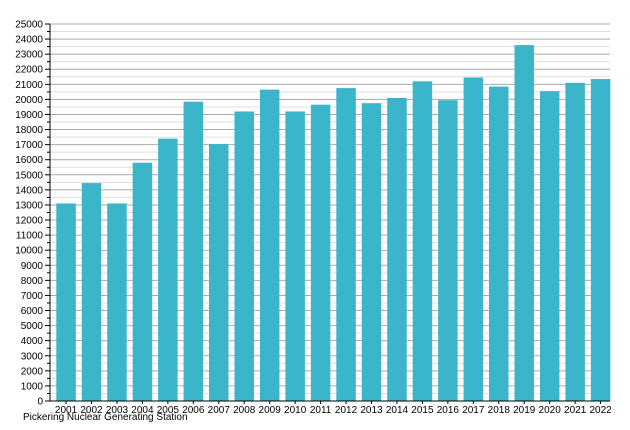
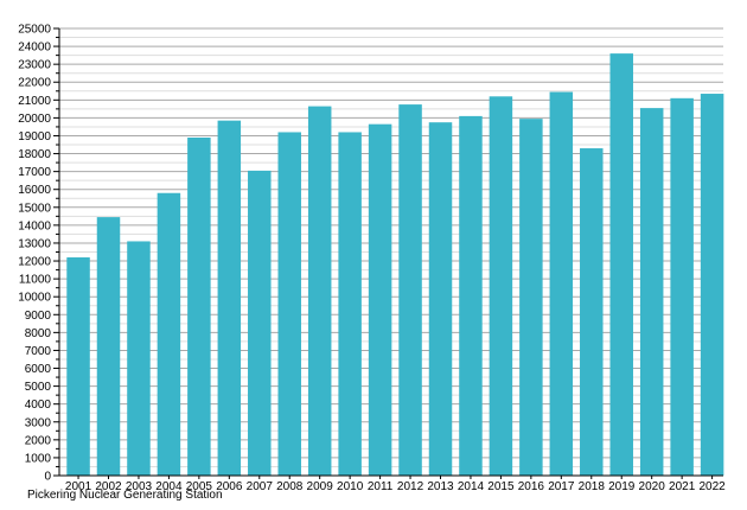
2001: 13100 -> 12200
2005: 17400 -> 18900
2018: 20800 -> 18300
